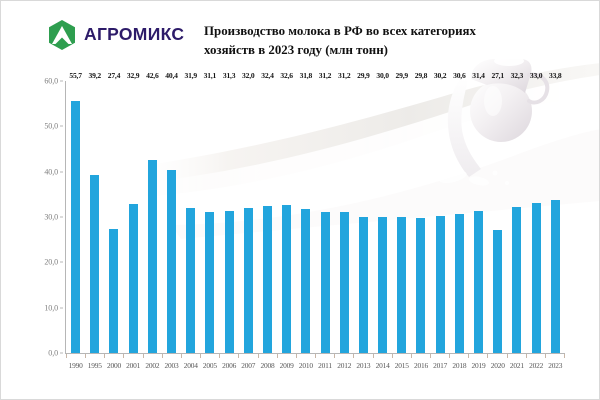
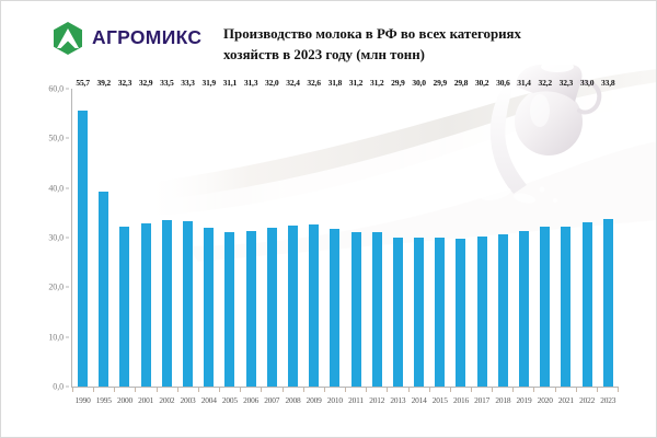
2000: 27,4 -> 32,3
2002: 42,6 -> 33,5
2003: 40,4 -> 33,3
2020: 27,1 -> 32,2
